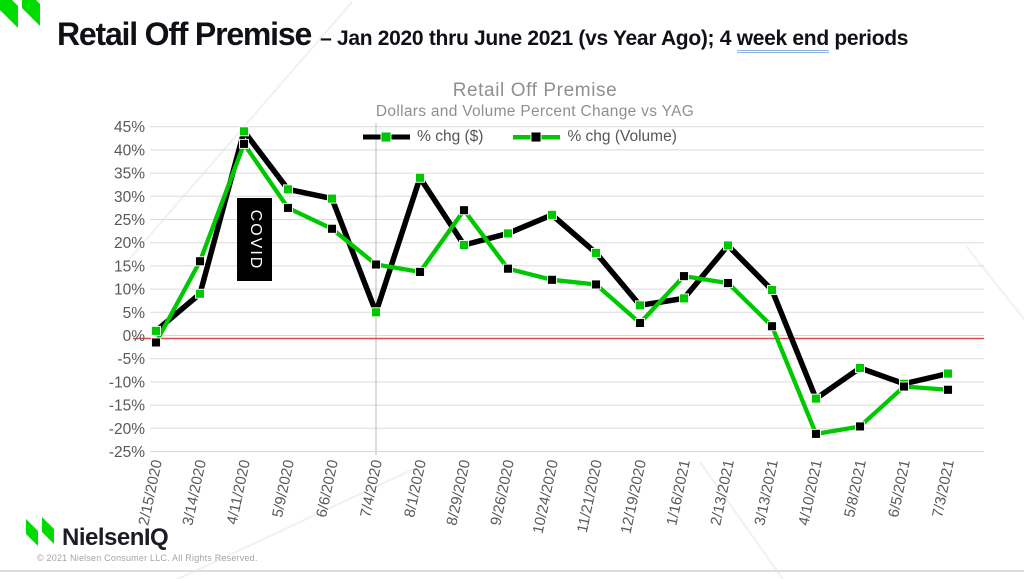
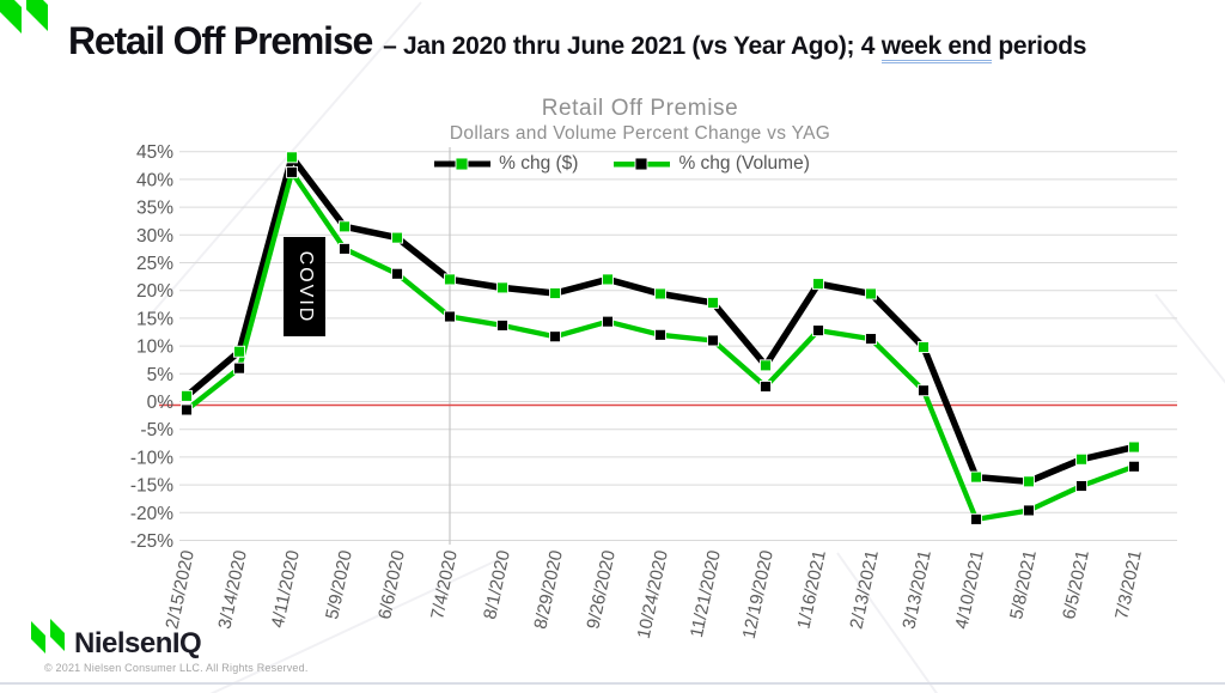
% chg (Volume)/3/14/2020: 16% -> 6%
% chg ($)/7/4/2020: 5% -> 22%
% chg ($)/8/1/2020: 34% -> 20%
% chg (Volume)/8/29/2020: 27% -> 12%
% chg ($)/10/24/2020: 26% -> 19%
% chg ($)/1/16/2021: 8% -> 21%
% chg ($)/5/8/2021: -7% -> -14%
% chg (Volume)/6/5/2021: -11% -> -15%
